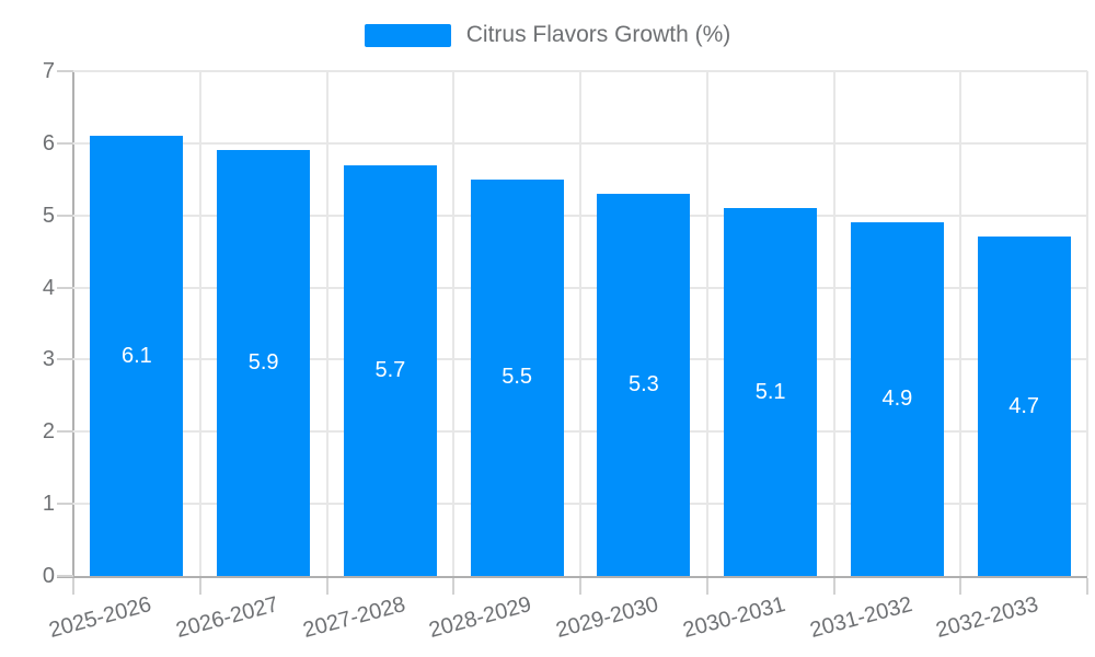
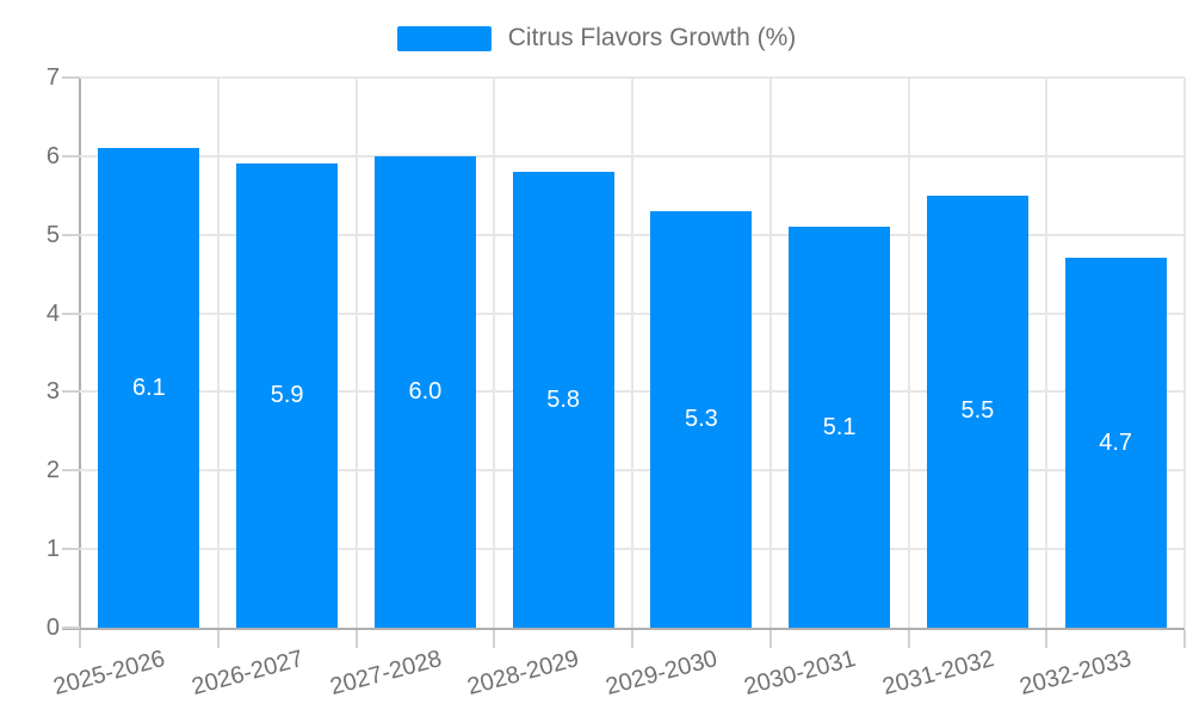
2027-2028: 5.7 -> 6.0
2028-2029: 5.5 -> 5.8
2031-2032: 4.9 -> 5.5
